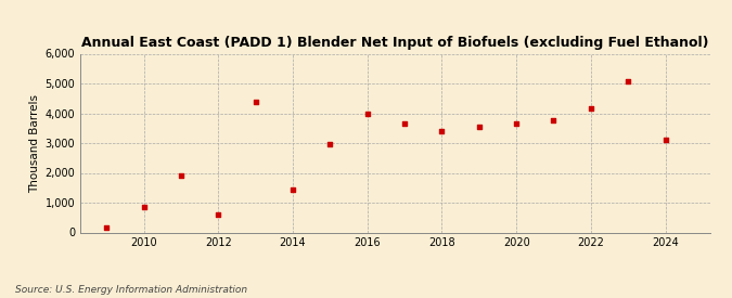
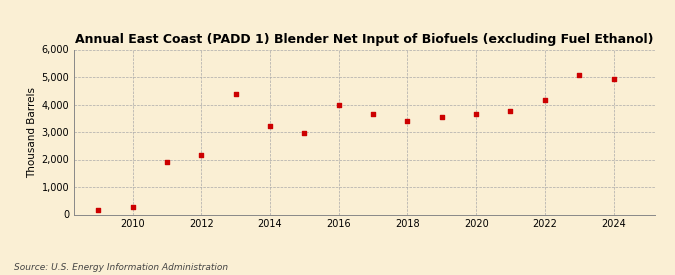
2010: 850 -> 290
2012: 600 -> 2,180
2014: 1,450 -> 3,220
2024: 3,100 -> 4,920
